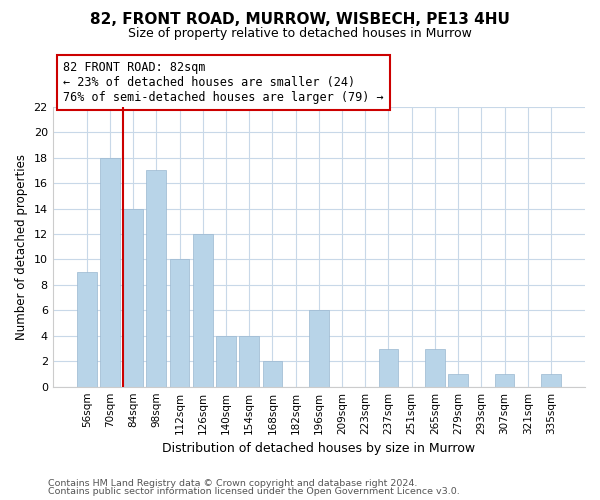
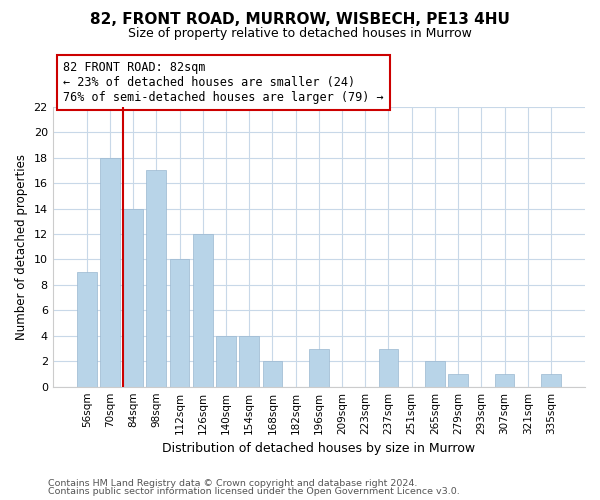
196sqm: 6 -> 3
265sqm: 3 -> 2
